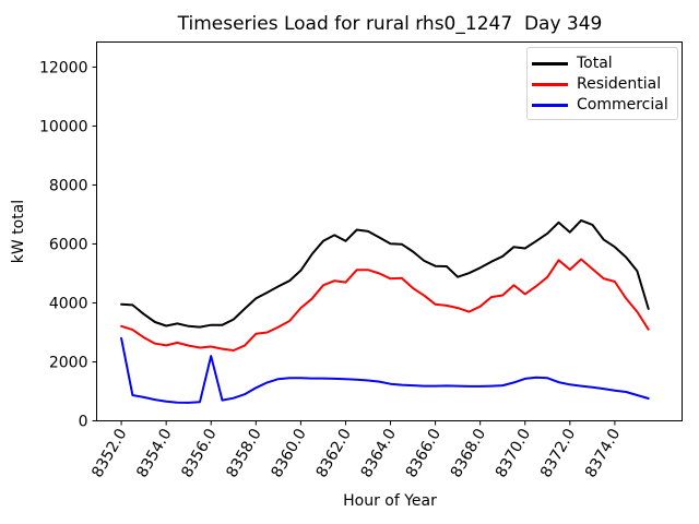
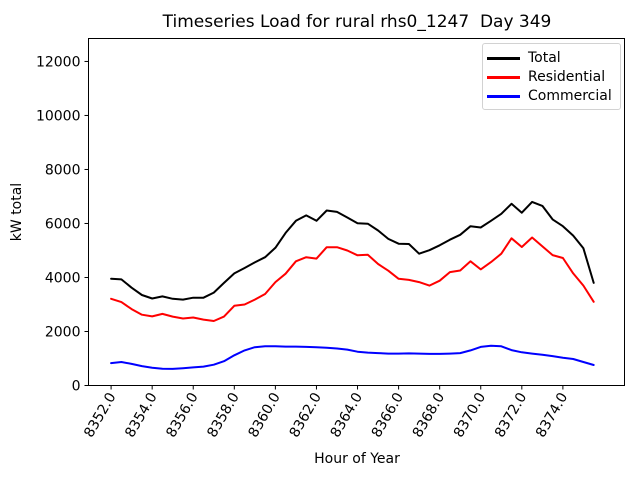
Commercial/8352.0: 2800 -> 800
Commercial/8356.0: 2200 -> 700
